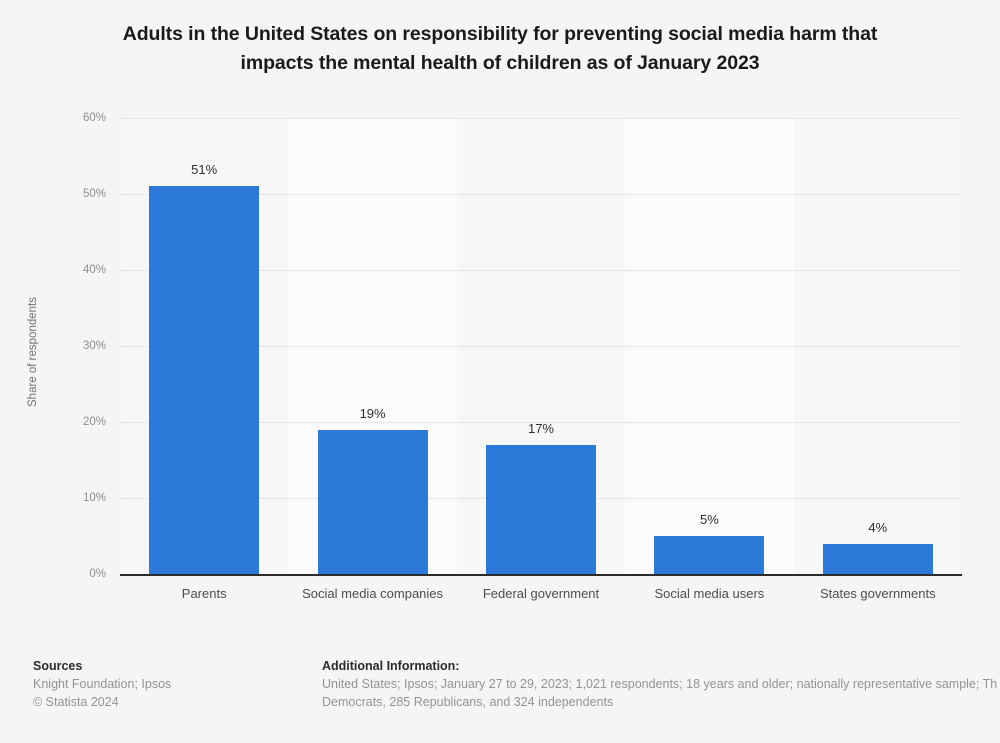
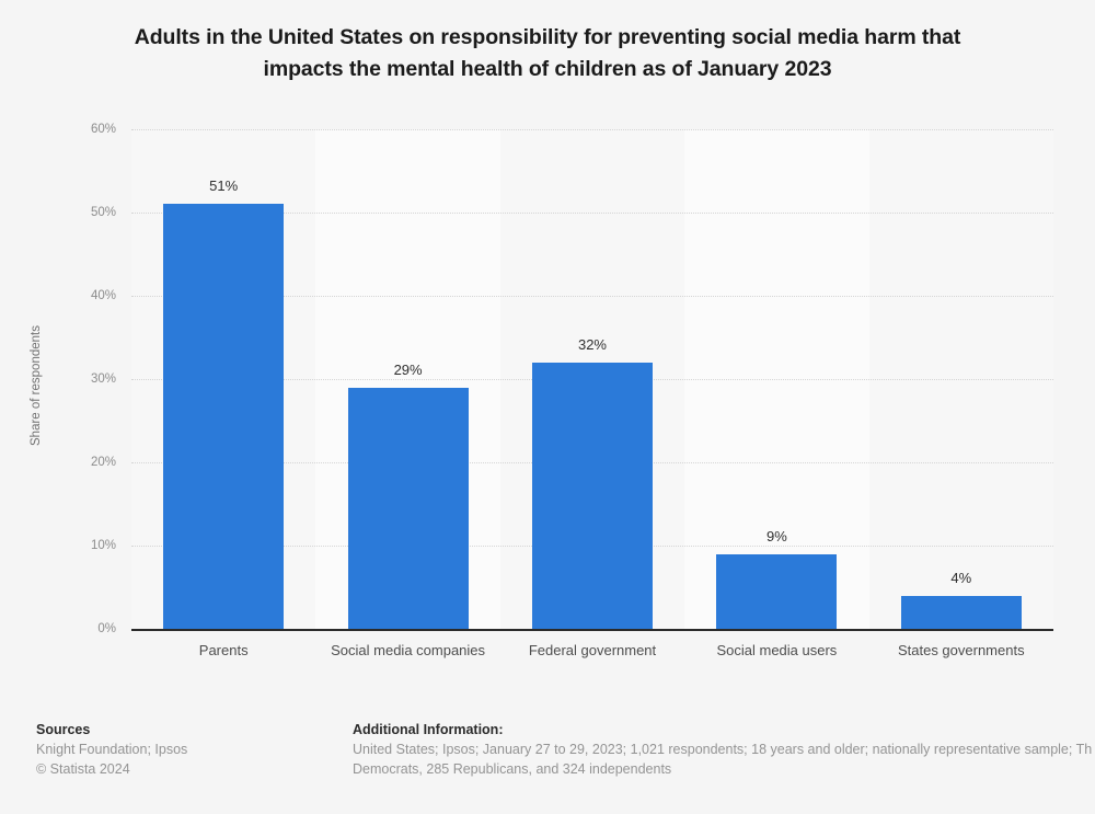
Social media companies: 19% -> 29%
Federal government: 17% -> 32%
Social media users: 5% -> 9%
